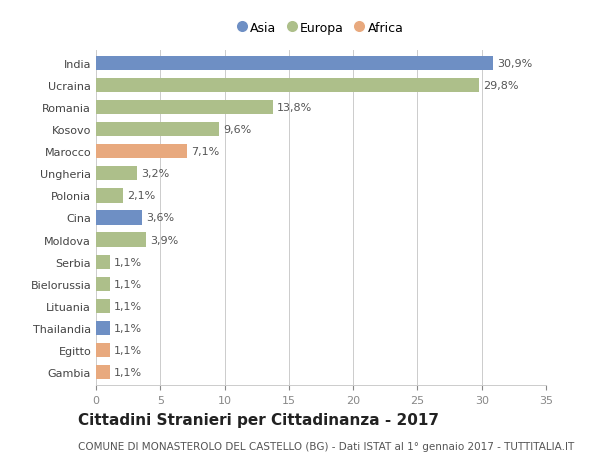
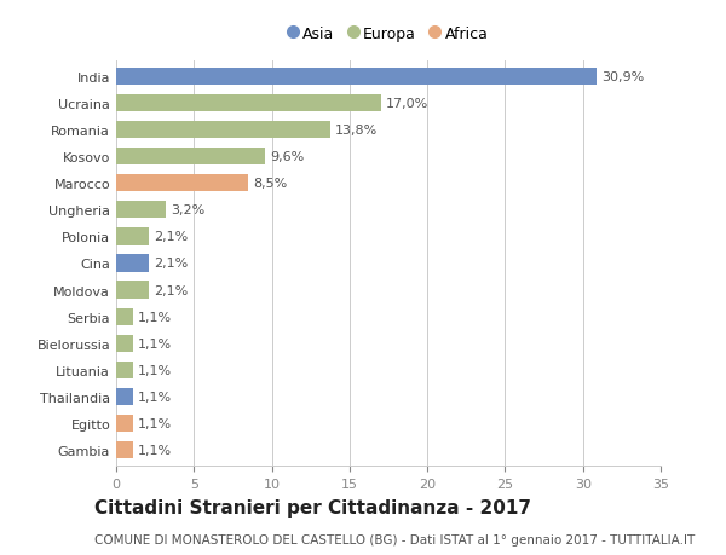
Ucraina: 29,8% -> 17,0%
Marocco: 7,1% -> 8,5%
Cina: 3,6% -> 2,1%
Moldova: 3,9% -> 2,1%
